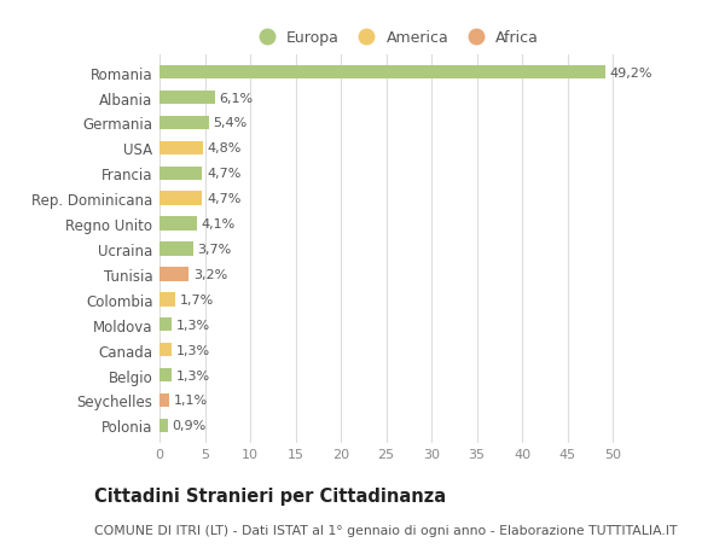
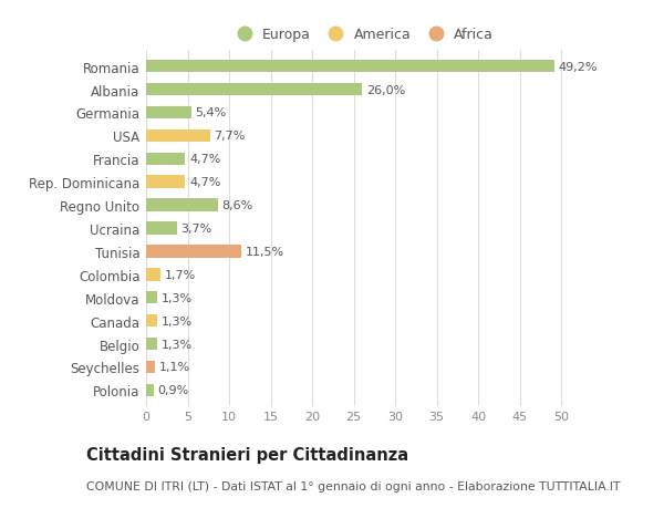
Albania: 6,1% -> 26,0%
USA: 4,8% -> 7,7%
Regno Unito: 4,1% -> 8,6%
Tunisia: 3,2% -> 11,5%
